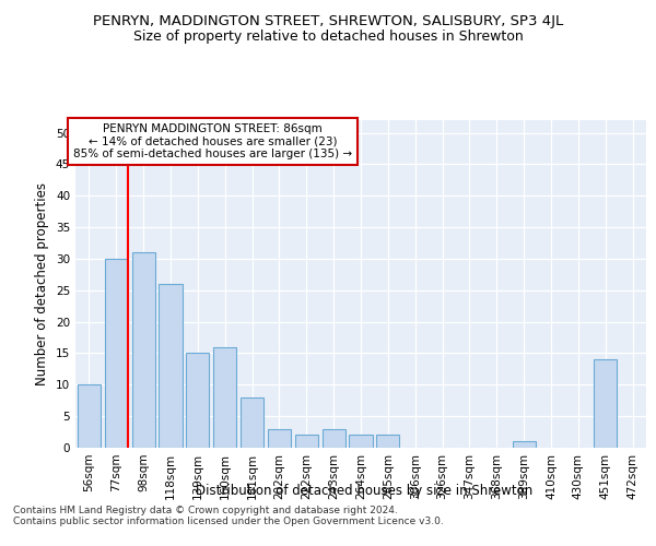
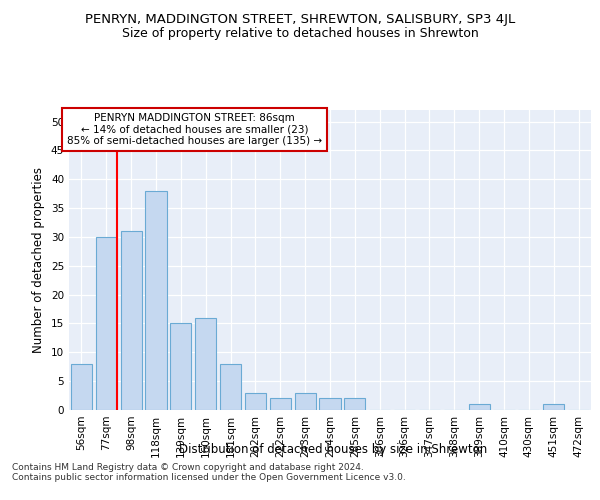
56sqm: 10 -> 8
118sqm: 26 -> 38
451sqm: 14 -> 1
